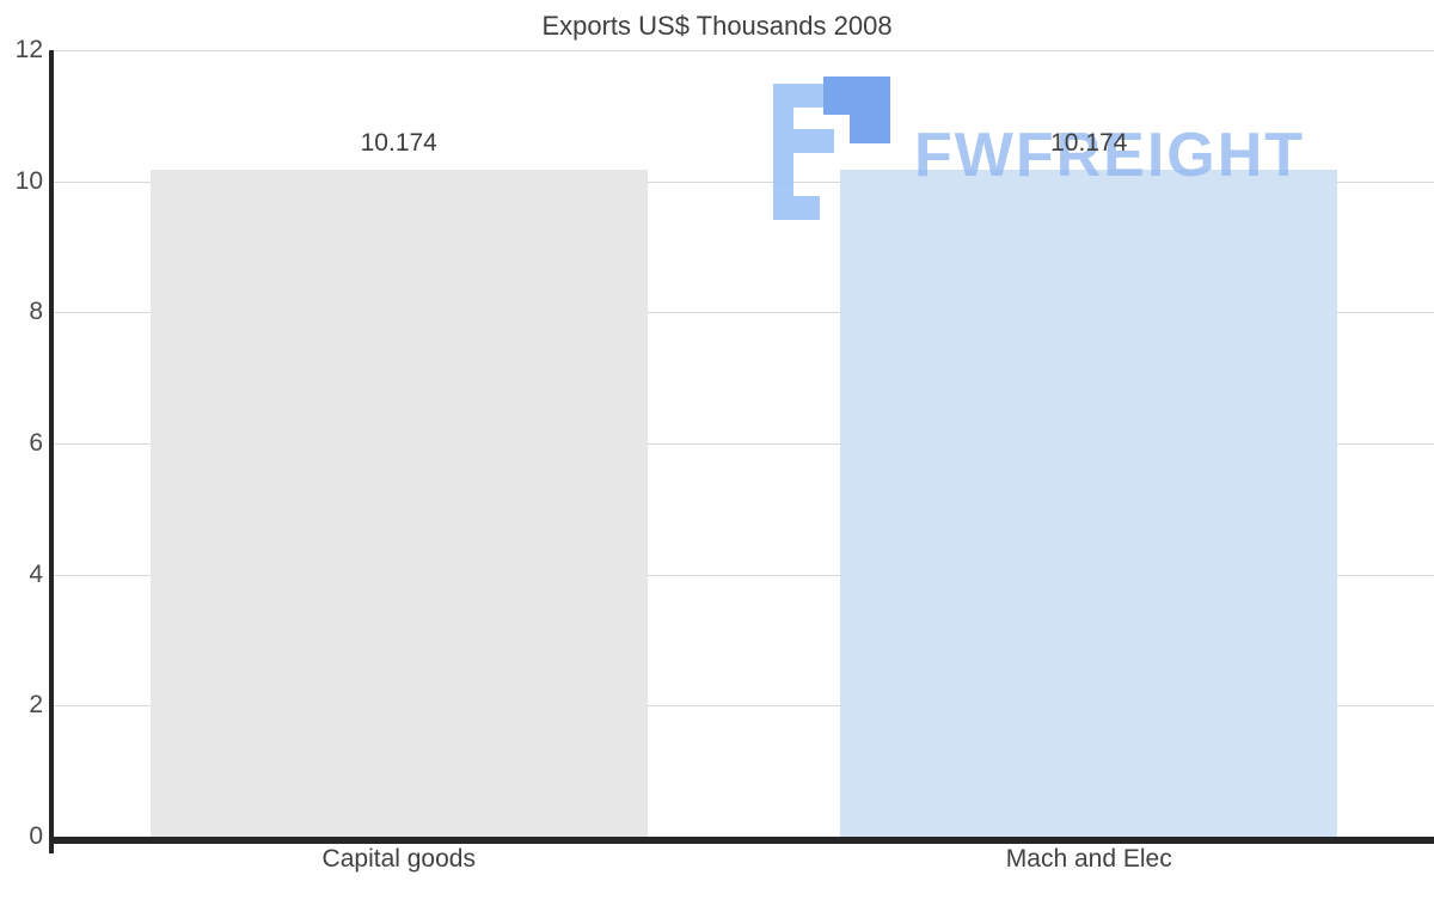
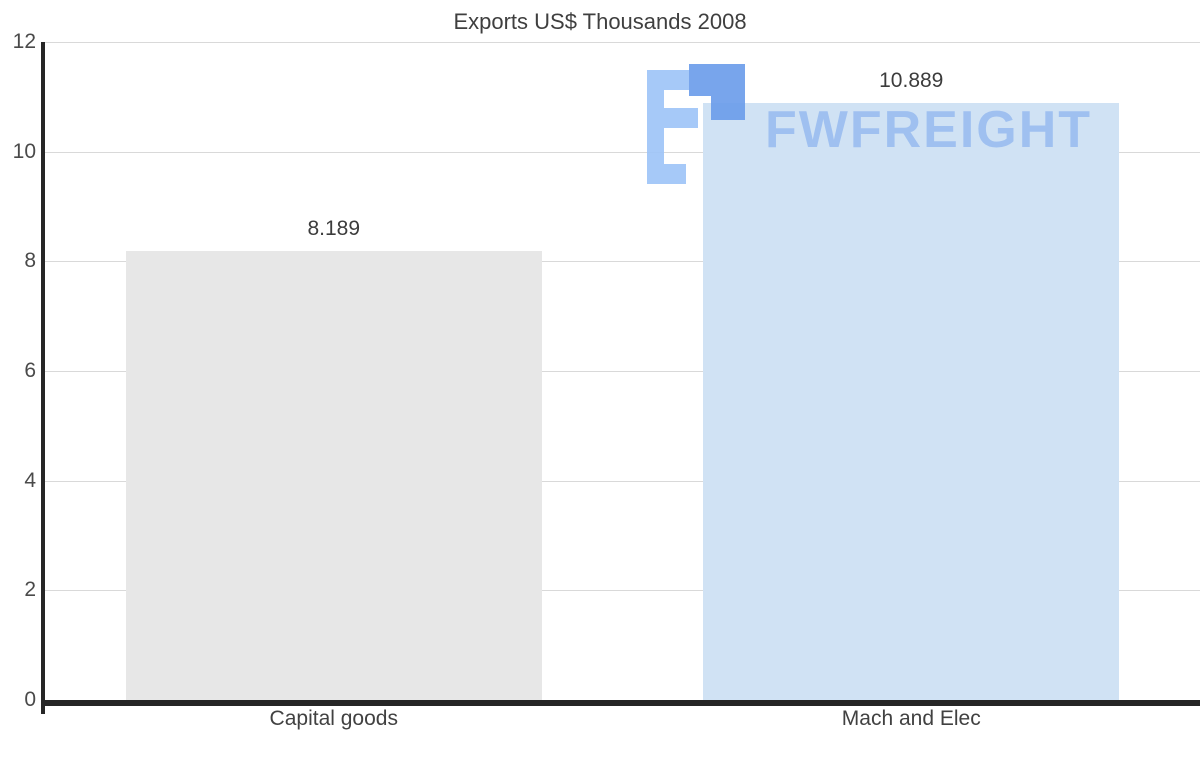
Capital goods: 10.174 -> 8.189
Mach and Elec: 10.174 -> 10.889
